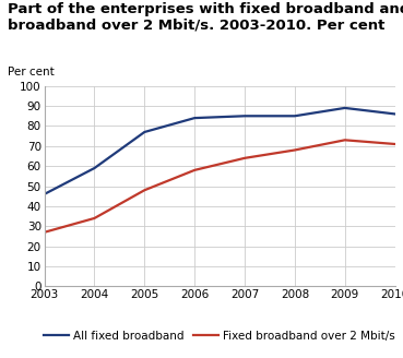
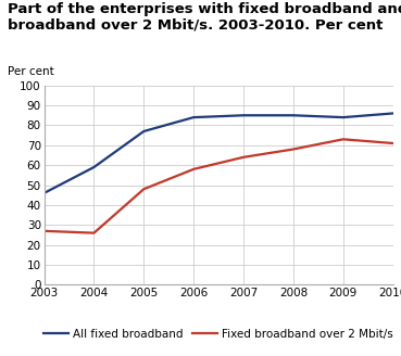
Fixed broadband over 2 Mbit/s/2004: 34 -> 26
All fixed broadband/2009: 89 -> 84
